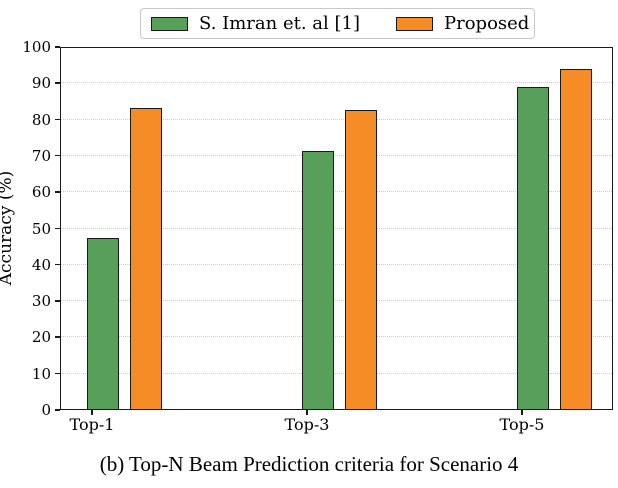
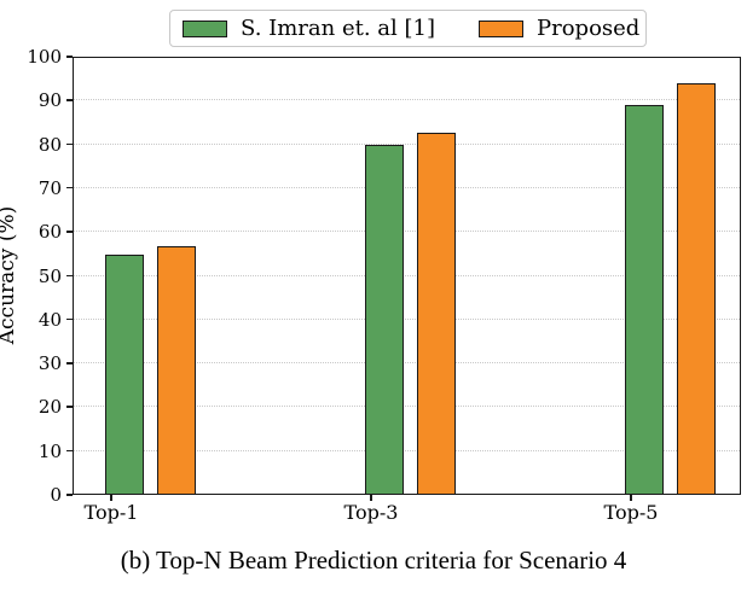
S. Imran et. al [1]/Top-1: 47 -> 55
Proposed/Top-1: 83 -> 56
S. Imran et. al [1]/Top-3: 71 -> 80
